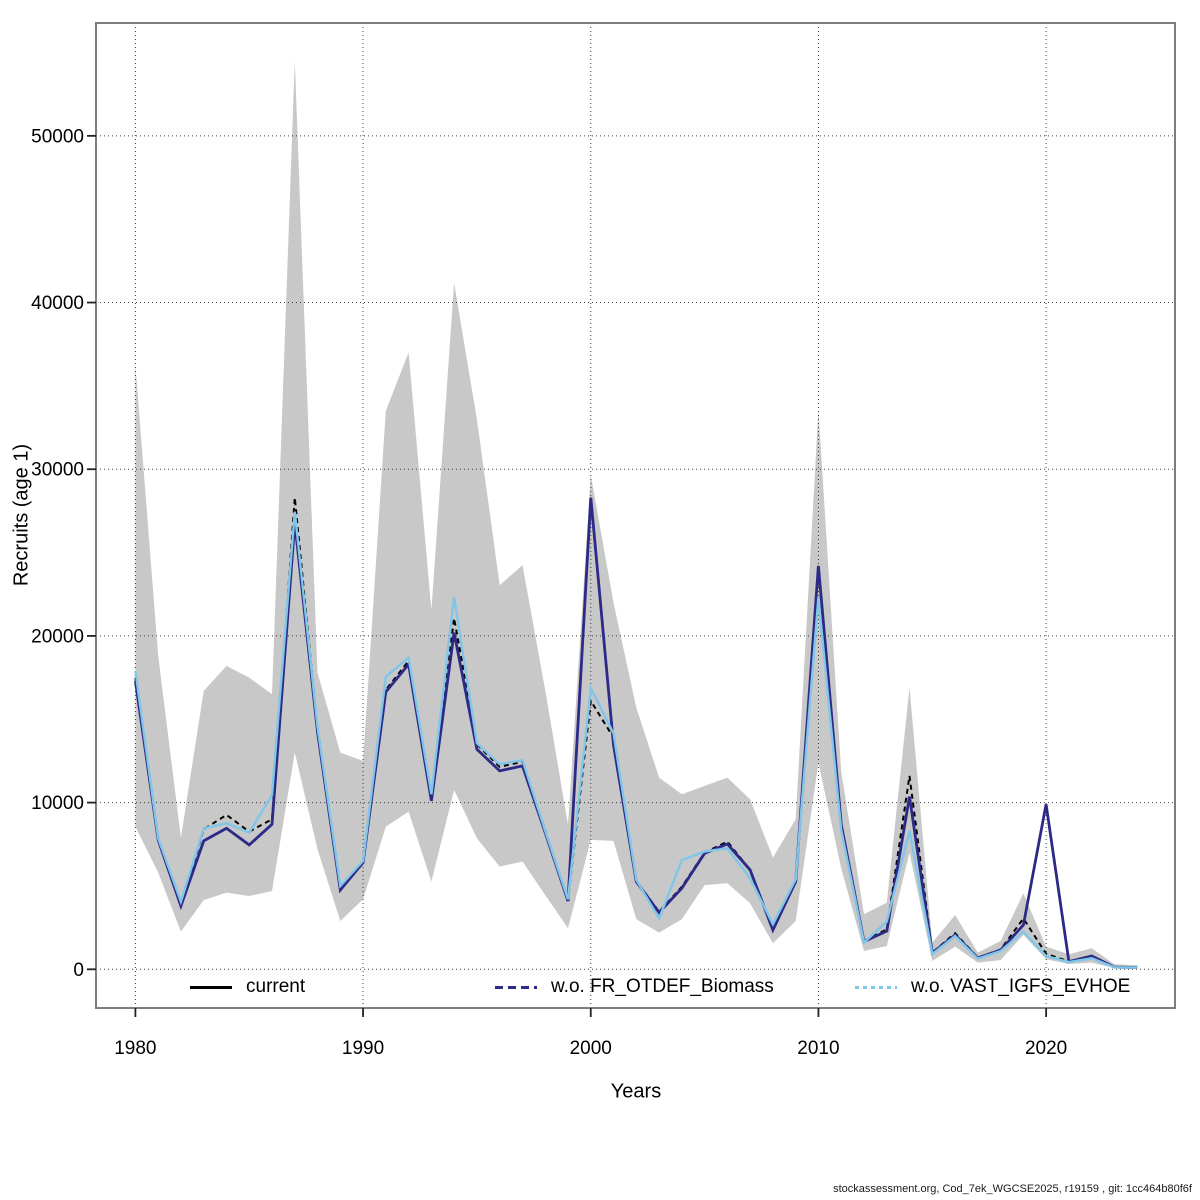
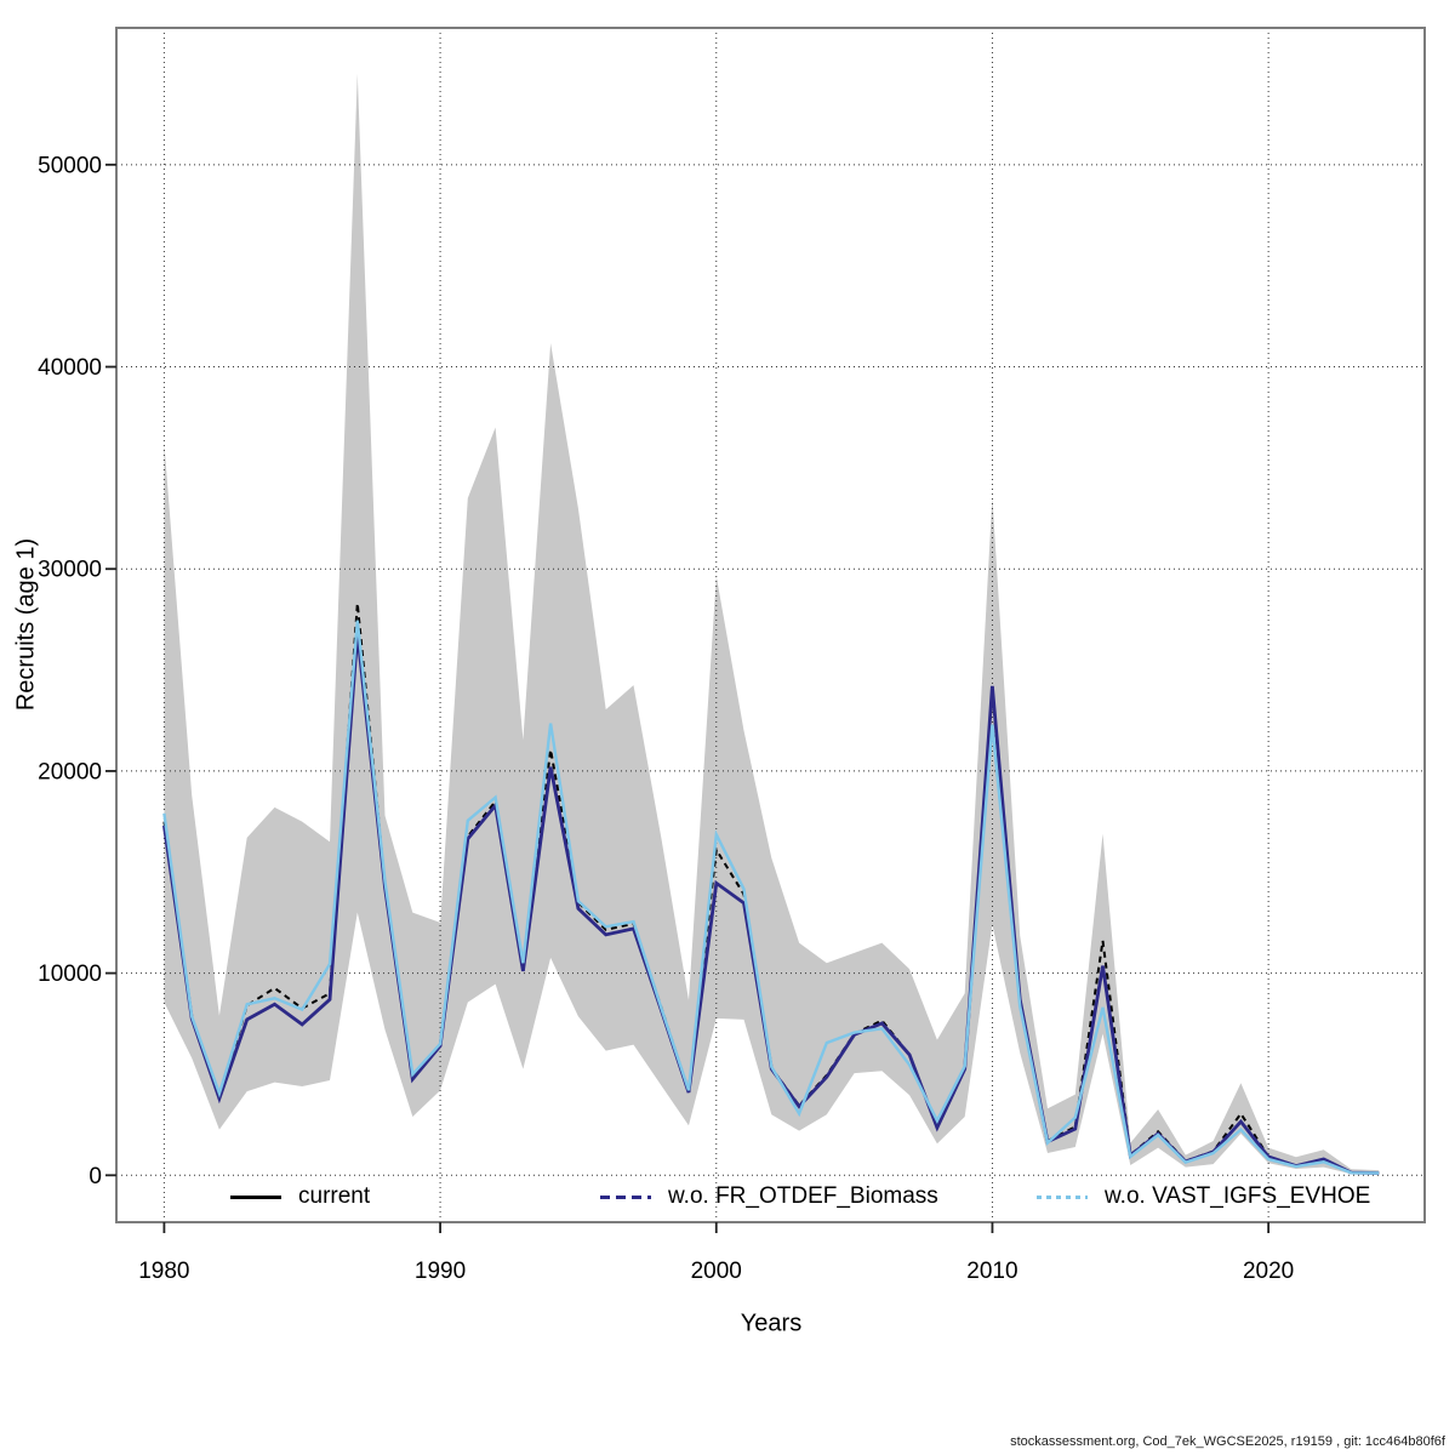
w.o. FR_OTDEF_Biomass/2000: 28300 -> 14400
w.o. FR_OTDEF_Biomass/2020: 9900 -> 900
